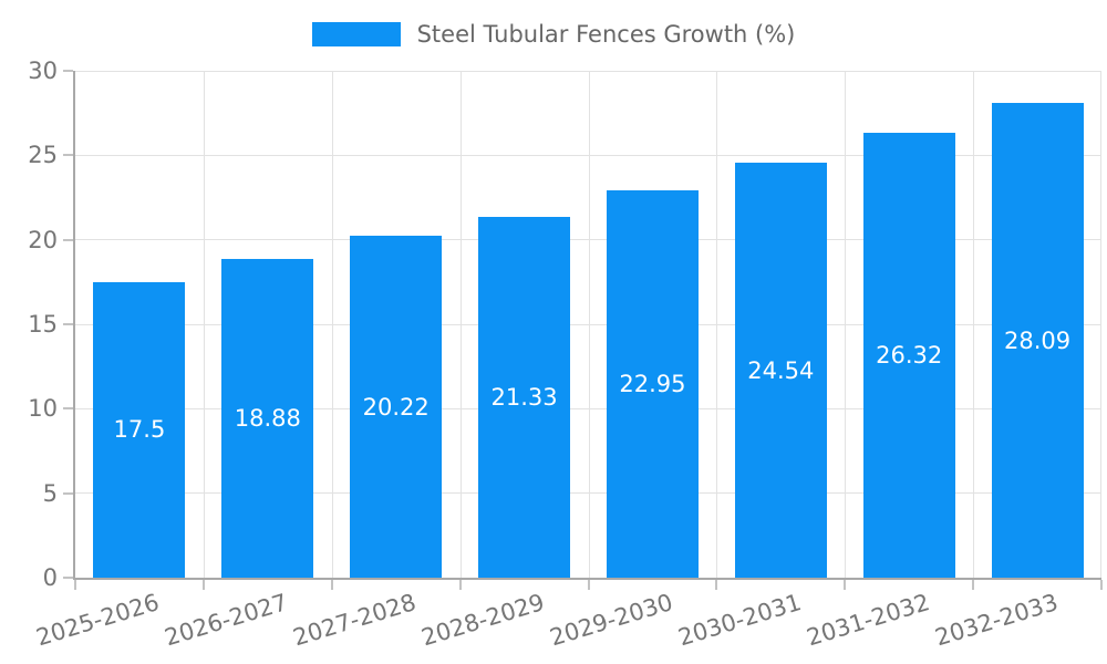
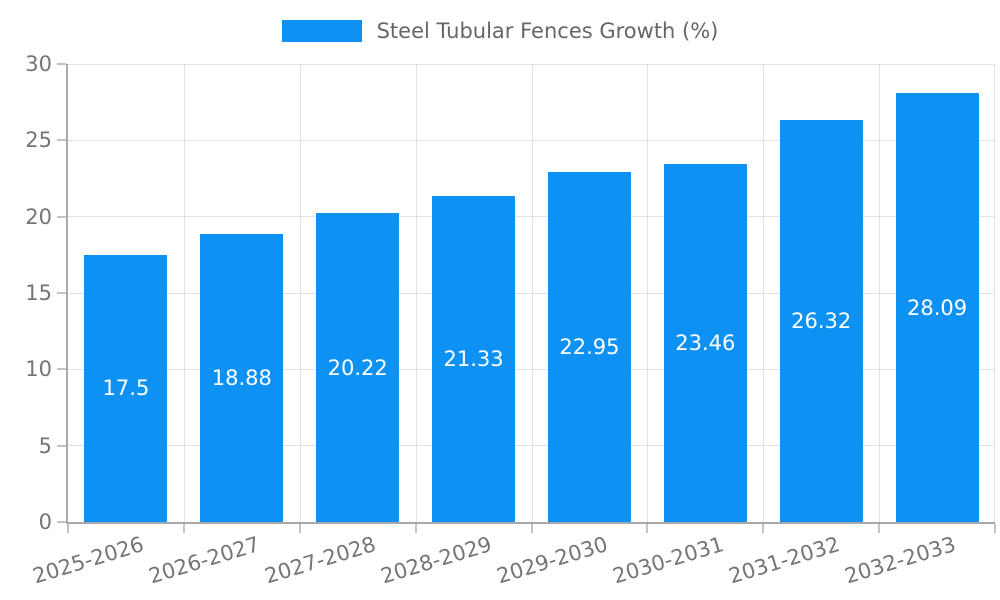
2030-2031: 24.54 -> 23.46
